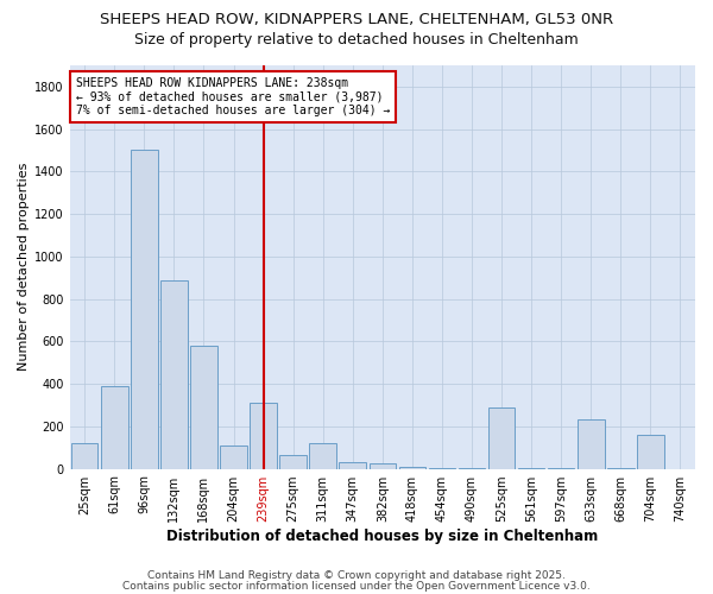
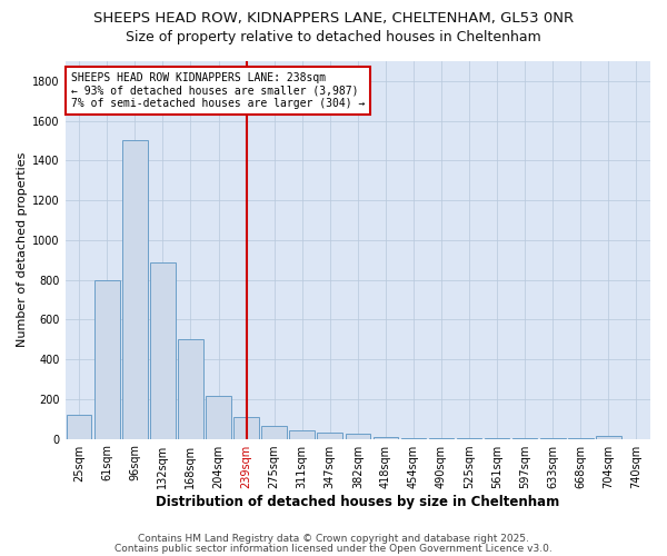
61sqm: 390 -> 800
168sqm: 580 -> 500
204sqm: 110 -> 220
239sqm: 310 -> 110
311sqm: 120 -> 40
525sqm: 290 -> 0
633sqm: 230 -> 0
704sqm: 160 -> 20
